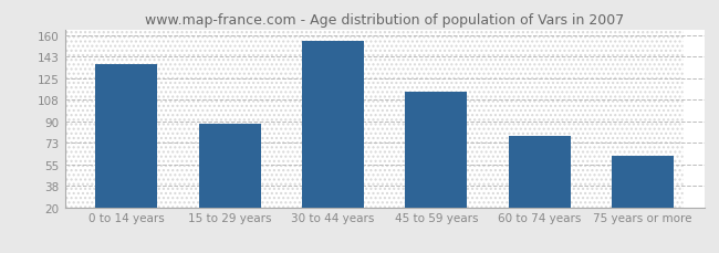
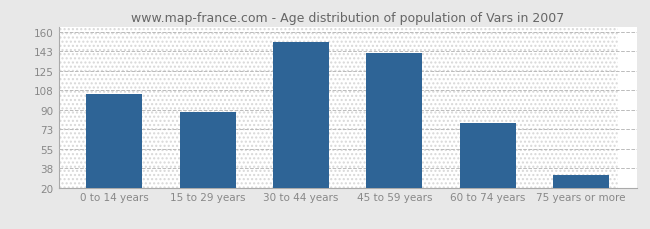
0 to 14 years: 137 -> 104
30 to 44 years: 156 -> 151
45 to 59 years: 114 -> 141
75 years or more: 62 -> 31
